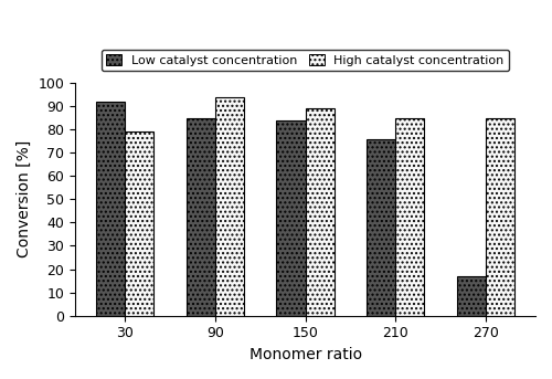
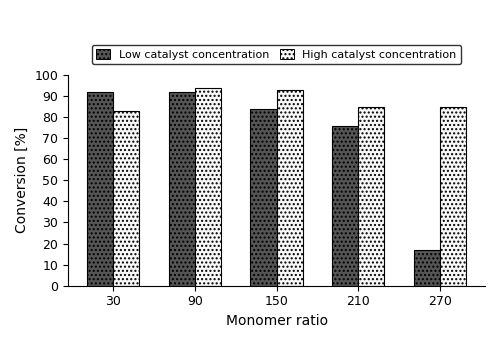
High catalyst concentration/30: 79 -> 83
Low catalyst concentration/90: 85 -> 92
High catalyst concentration/150: 89 -> 93
